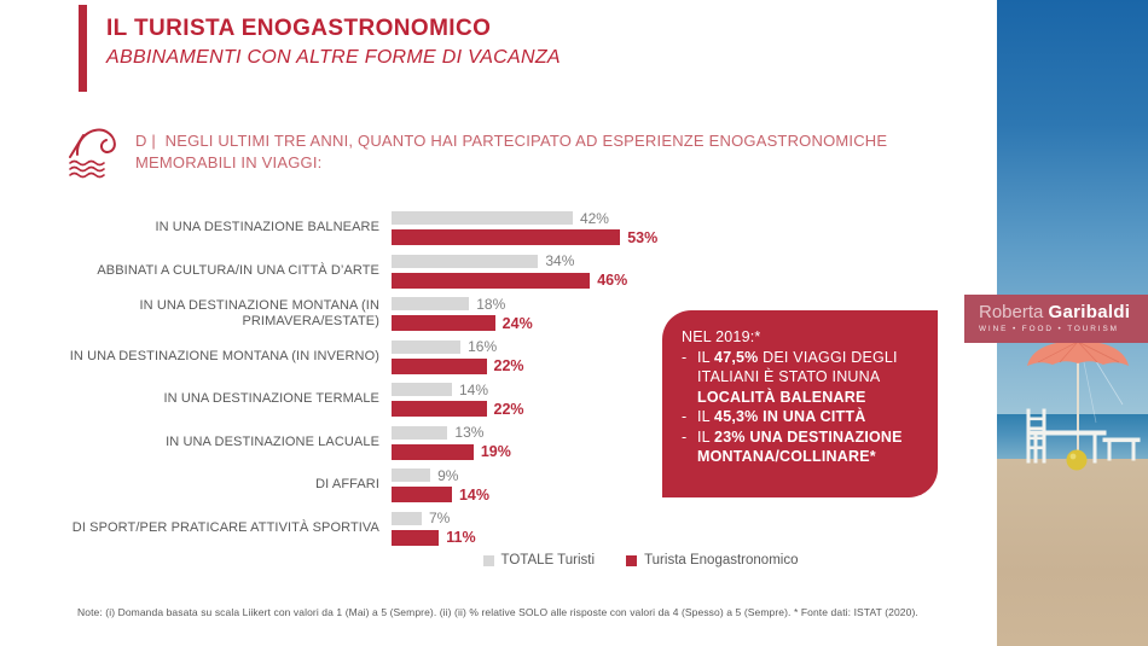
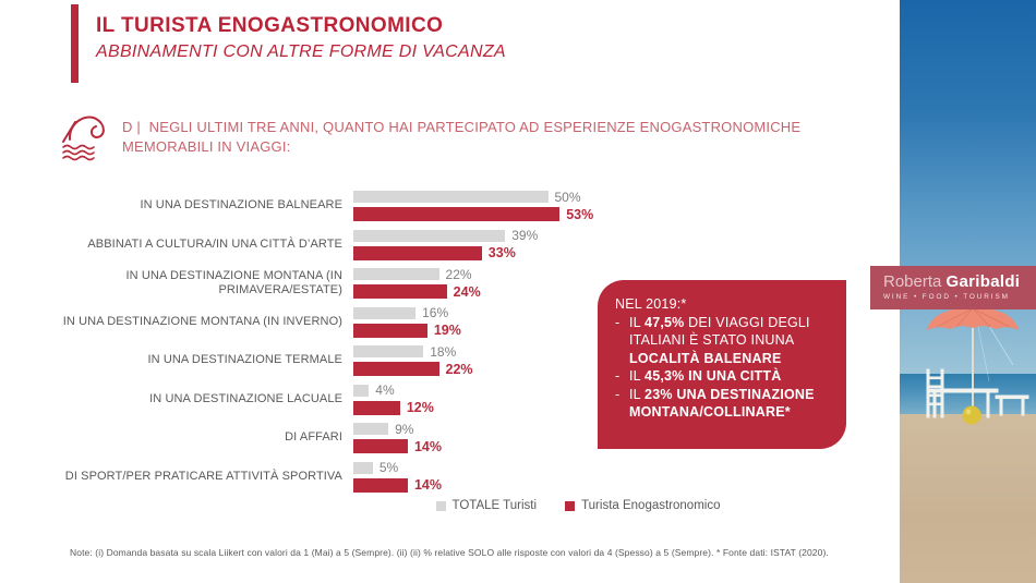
TOTALE Turisti/IN UNA DESTINAZIONE BALNEARE: 42% -> 50%
TOTALE Turisti/ABBINATI A CULTURA/IN UNA CITTÀ D’ARTE: 34% -> 39%
Turista Enogastronomico/ABBINATI A CULTURA/IN UNA CITTÀ D’ARTE: 46% -> 33%
TOTALE Turisti/IN UNA DESTINAZIONE MONTANA (IN PRIMAVERA/ESTATE): 18% -> 22%
Turista Enogastronomico/IN UNA DESTINAZIONE MONTANA (IN INVERNO): 22% -> 19%
TOTALE Turisti/IN UNA DESTINAZIONE TERMALE: 14% -> 18%
TOTALE Turisti/IN UNA DESTINAZIONE LACUALE: 13% -> 4%
Turista Enogastronomico/IN UNA DESTINAZIONE LACUALE: 19% -> 12%
TOTALE Turisti/DI SPORT/PER PRATICARE ATTIVITÀ SPORTIVA: 7% -> 5%
Turista Enogastronomico/DI SPORT/PER PRATICARE ATTIVITÀ SPORTIVA: 11% -> 14%
